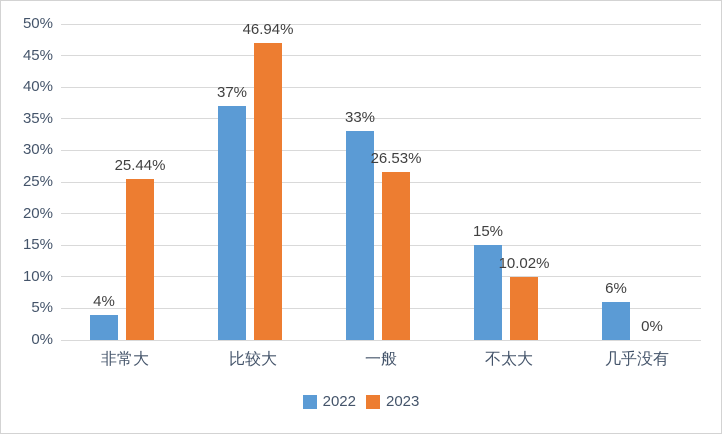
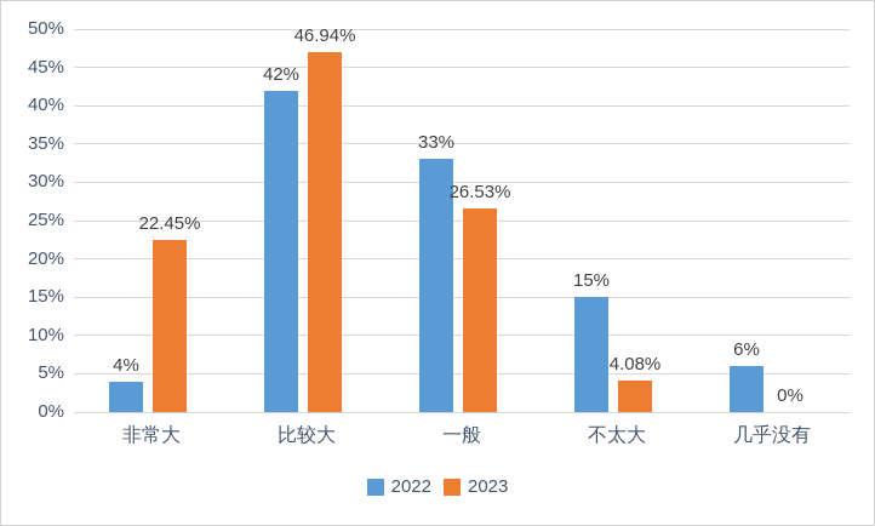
2023/非常大: 25.44% -> 22.45%
2022/比较大: 37% -> 42%
2023/不太大: 10.02% -> 4.08%
